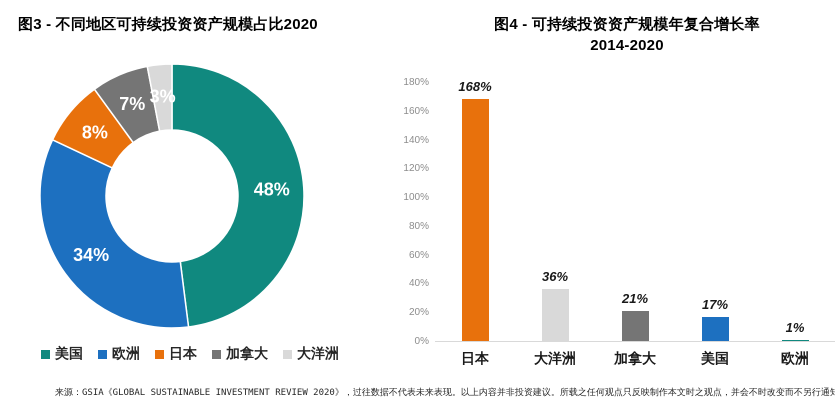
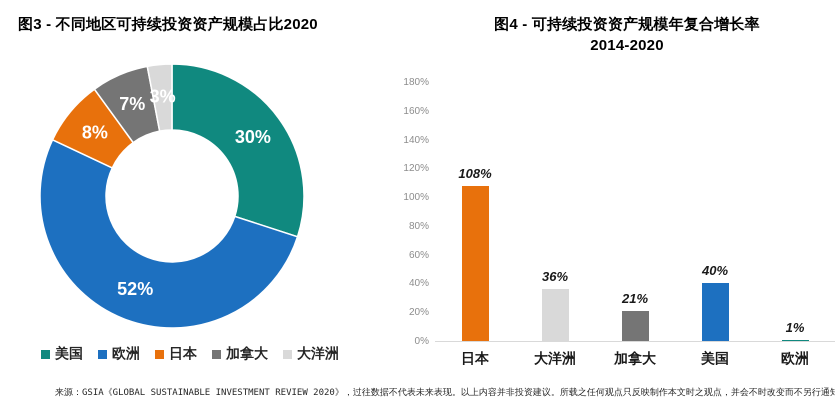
图3 - 不同地区可持续投资资产规模占比2020/美国: 48% -> 30%
图3 - 不同地区可持续投资资产规模占比2020/欧洲: 34% -> 52%
图4 - 可持续投资资产规模年复合增长率 2014-2020/日本: 168% -> 108%
图4 - 可持续投资资产规模年复合增长率 2014-2020/美国: 17% -> 40%
